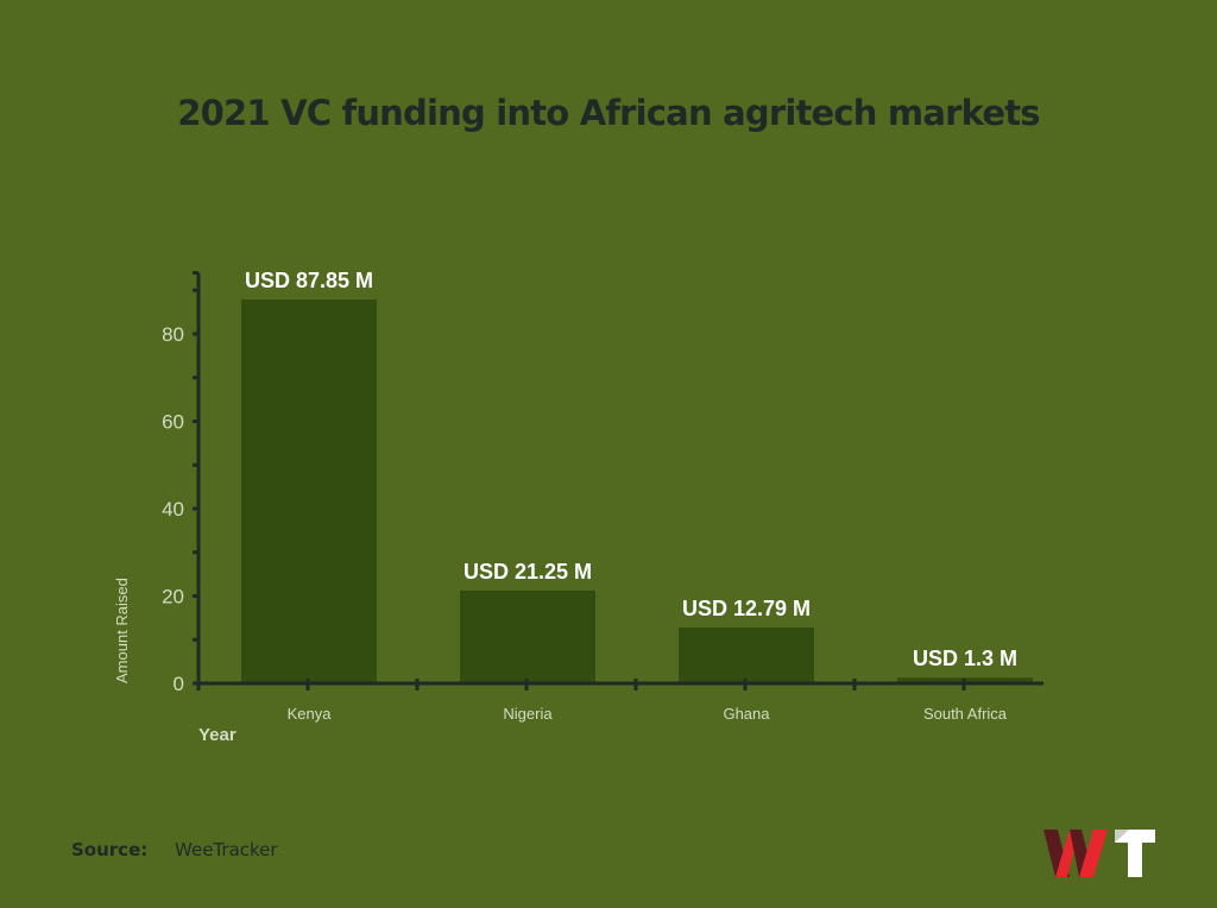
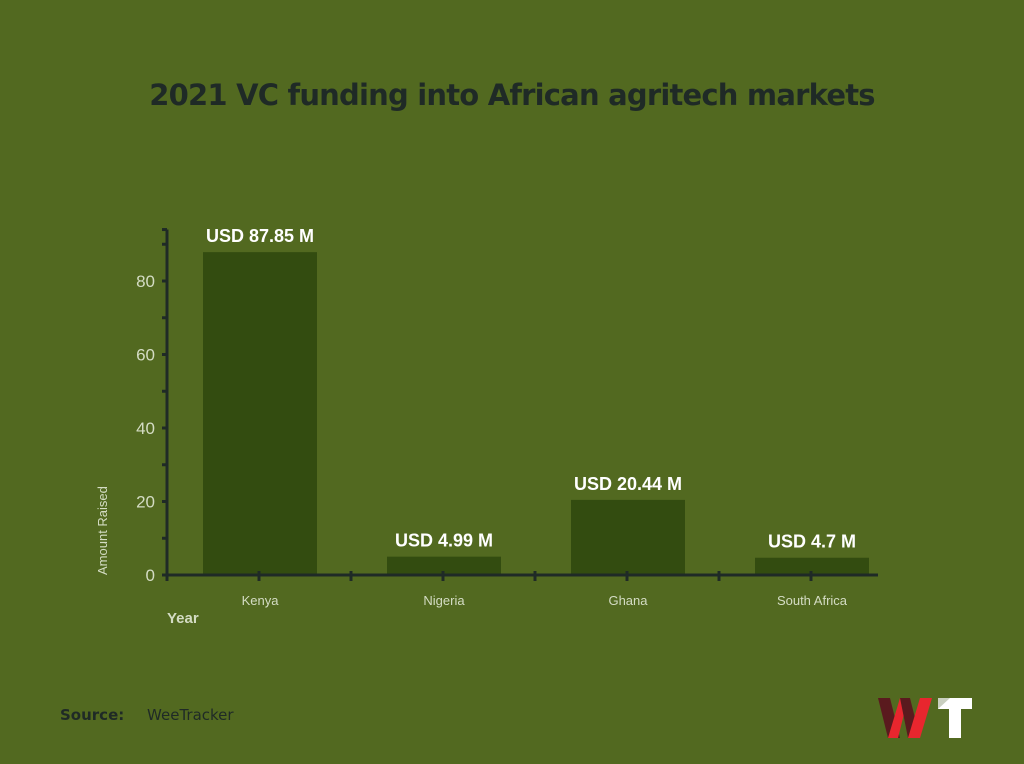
Nigeria: 21.25 -> 4.99
Ghana: 12.79 -> 20.44
South Africa: 1.3 -> 4.7
